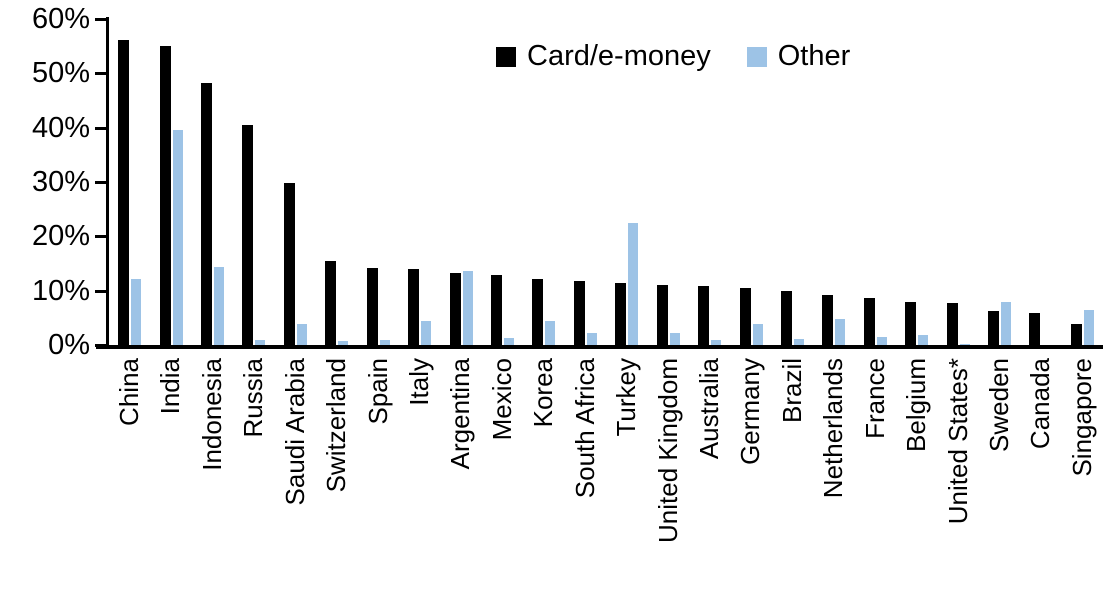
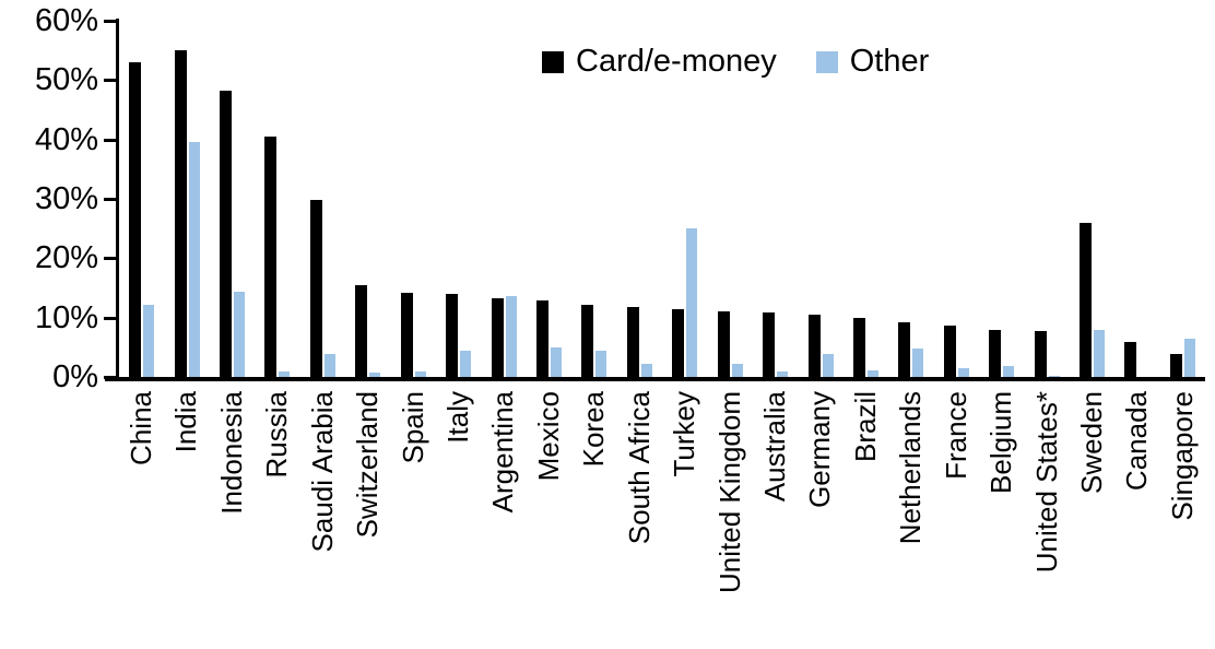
Card/e-money/China: 56% -> 53%
Other/Mexico: 1% -> 5%
Other/Turkey: 22% -> 25%
Card/e-money/Sweden: 6% -> 26%
